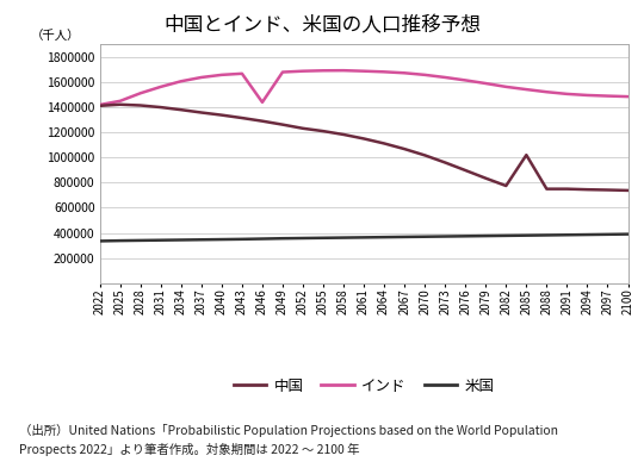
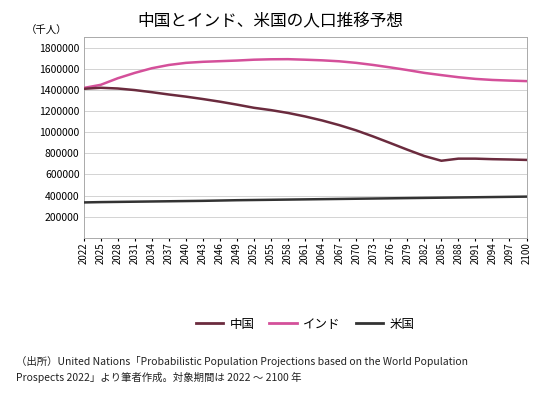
インド/2046: 1440000 -> 1670000
中国/2085: 1020000 -> 730000
